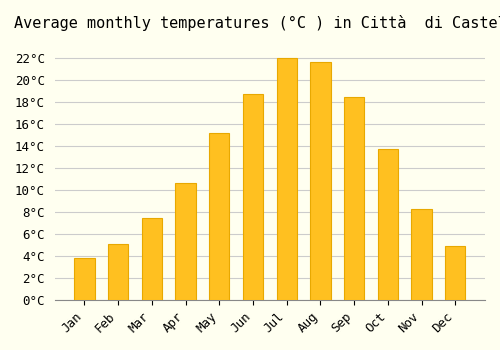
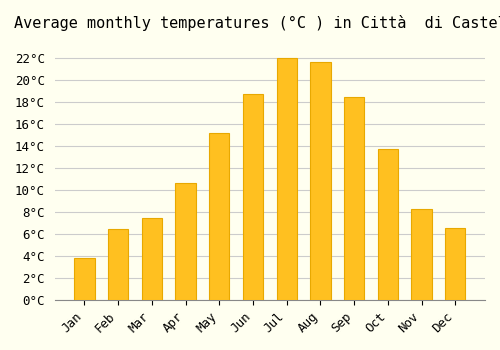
Feb: 5.1°C -> 6.5°C
Dec: 4.9°C -> 6.6°C
